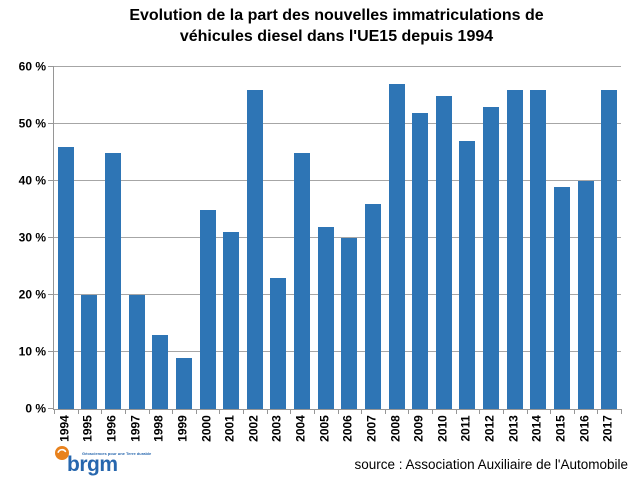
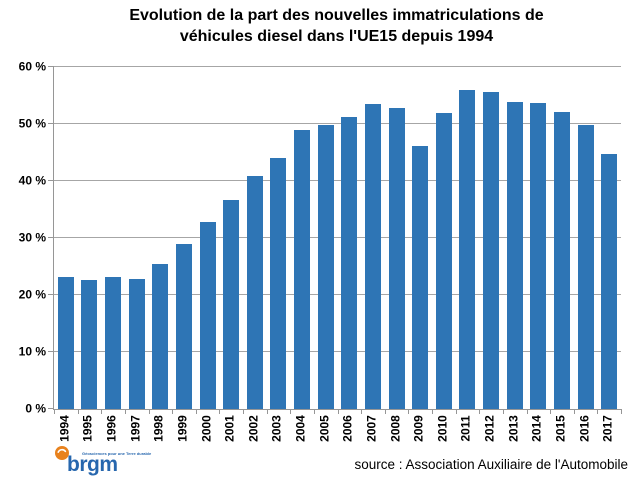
1994: 46% -> 23%
1995: 20% -> 23%
1996: 45% -> 23%
1997: 20% -> 23%
1998: 13% -> 25%
1999: 9% -> 29%
2000: 35% -> 33%
2001: 31% -> 37%
2002: 56% -> 41%
2003: 23% -> 44%
2004: 45% -> 49%
2005: 32% -> 50%
2006: 30% -> 51%
2007: 36% -> 54%
2008: 57% -> 53%
2009: 52% -> 46%
2010: 55% -> 52%
2011: 47% -> 56%
2012: 53% -> 56%
2013: 56% -> 54%
2014: 56% -> 54%
2015: 39% -> 52%
2016: 40% -> 50%
2017: 56% -> 45%
